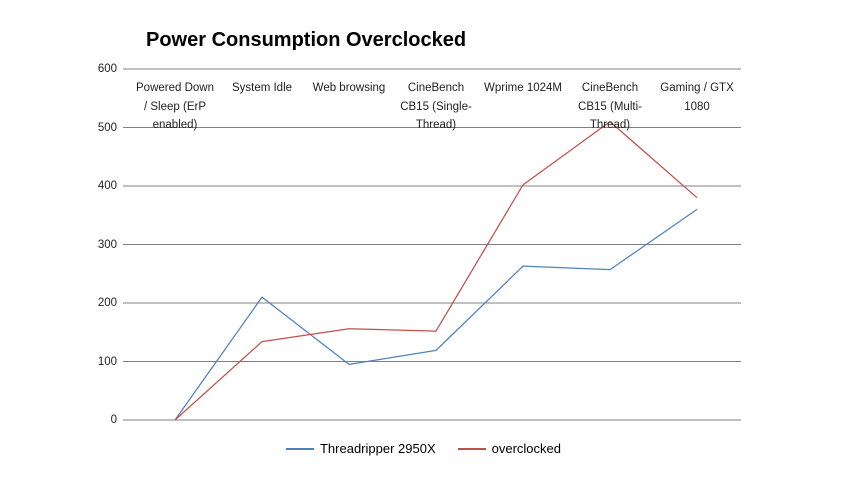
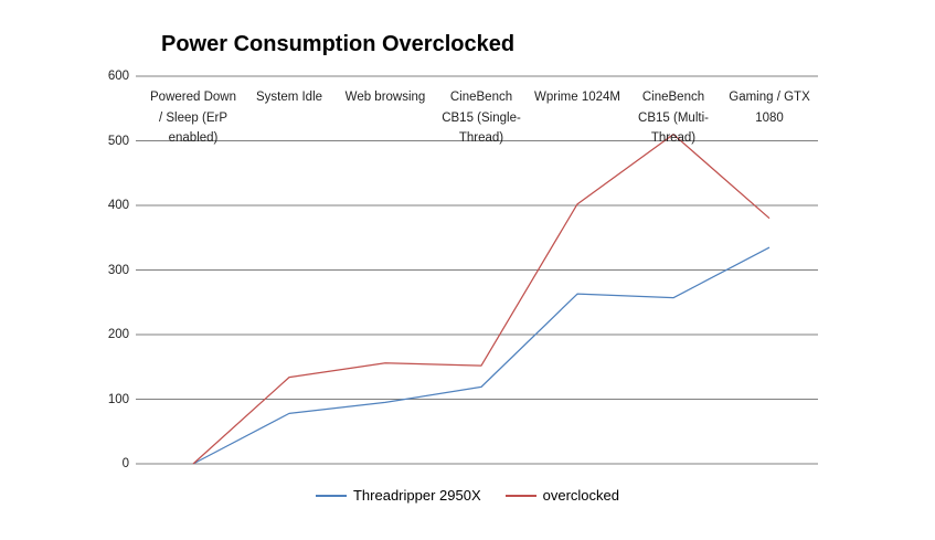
Threadripper 2950X/System Idle: 210 -> 80
Threadripper 2950X/Gaming / GTX 1080: 360 -> 340
